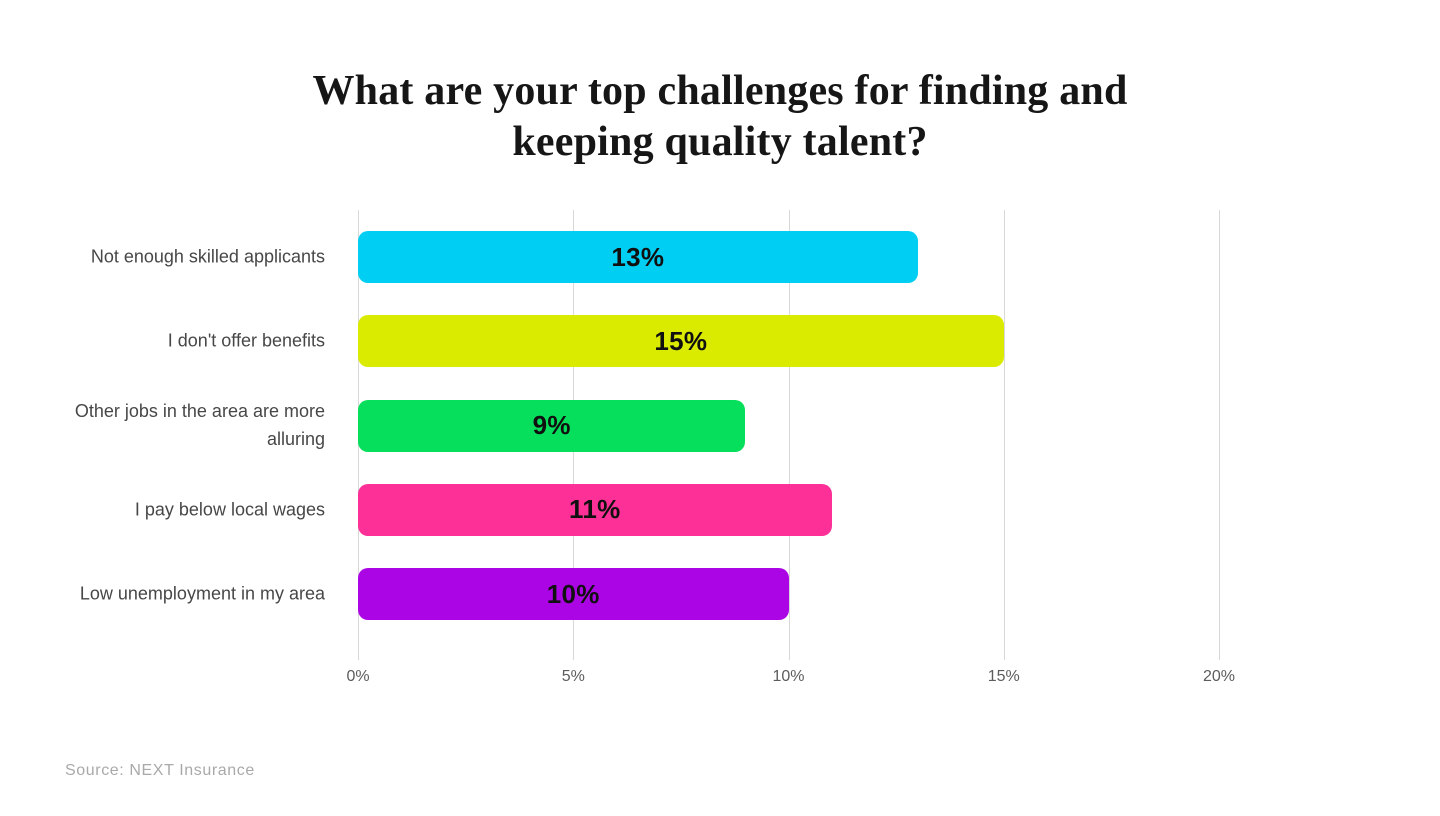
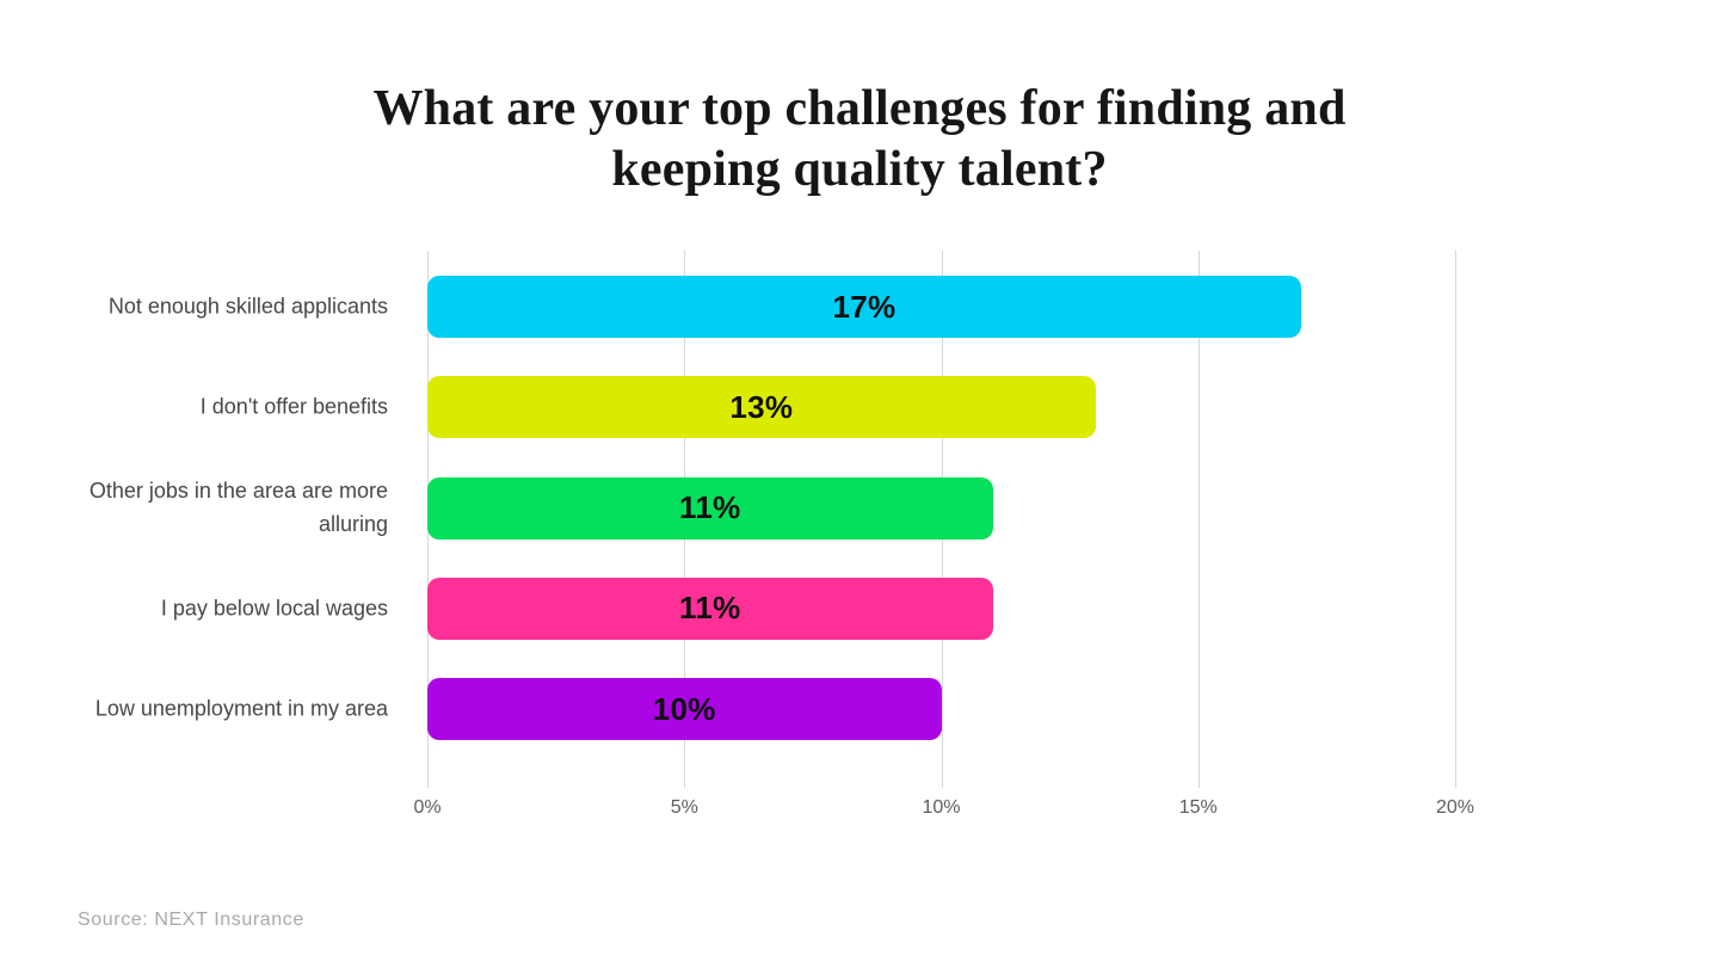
Not enough skilled applicants: 13% -> 17%
I don't offer benefits: 15% -> 13%
Other jobs in the area are more alluring: 9% -> 11%
